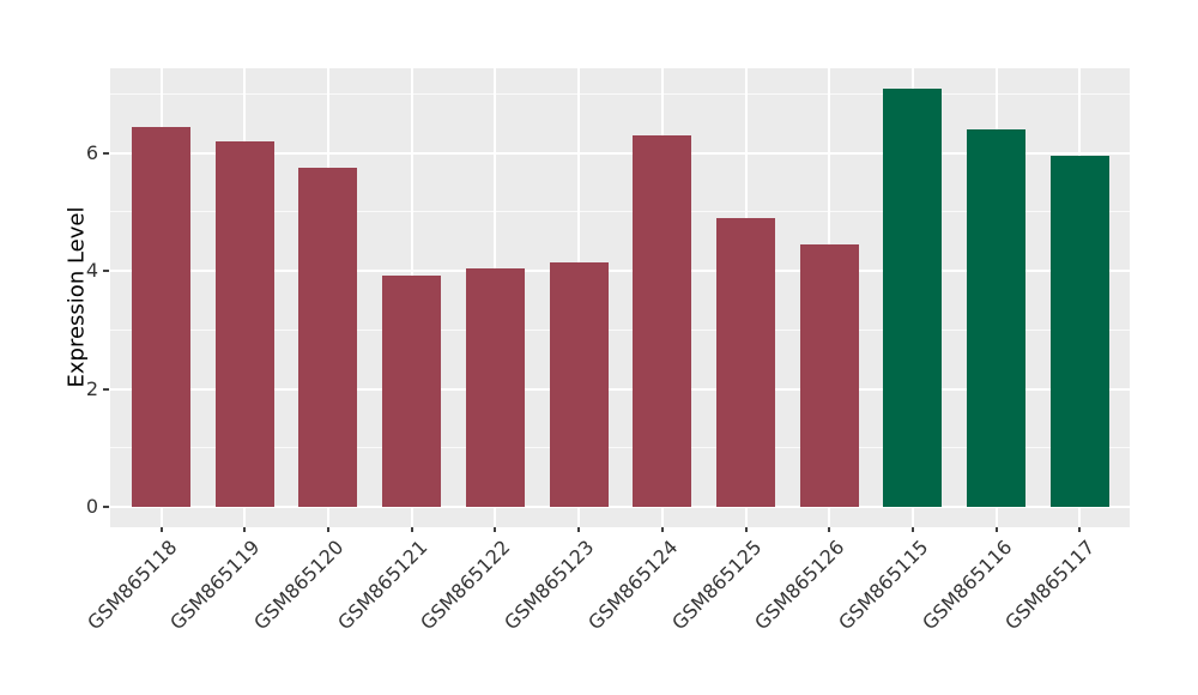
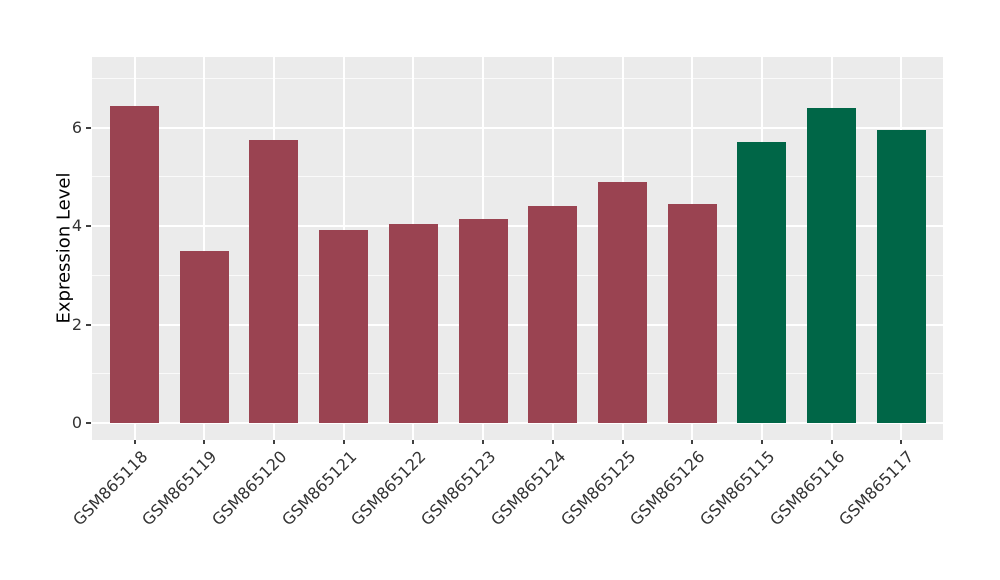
GSM865119: 6.2 -> 3.5
GSM865124: 6.3 -> 4.4
GSM865115: 7.1 -> 5.7
